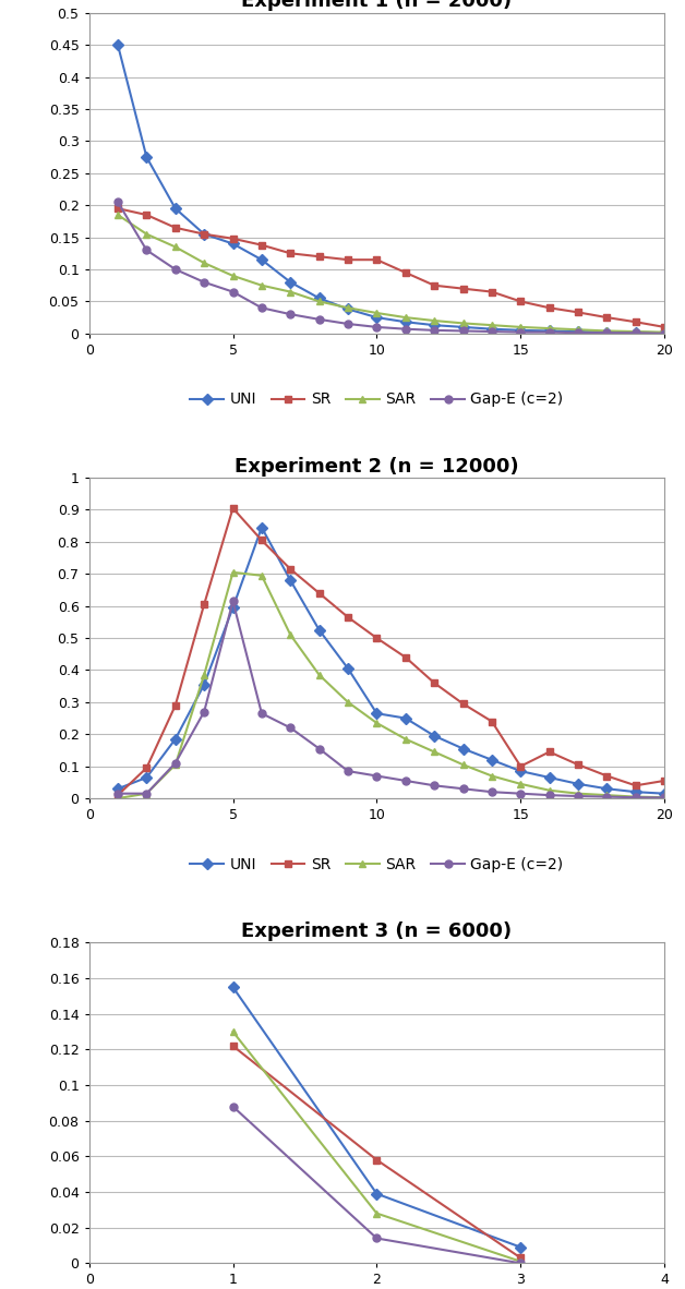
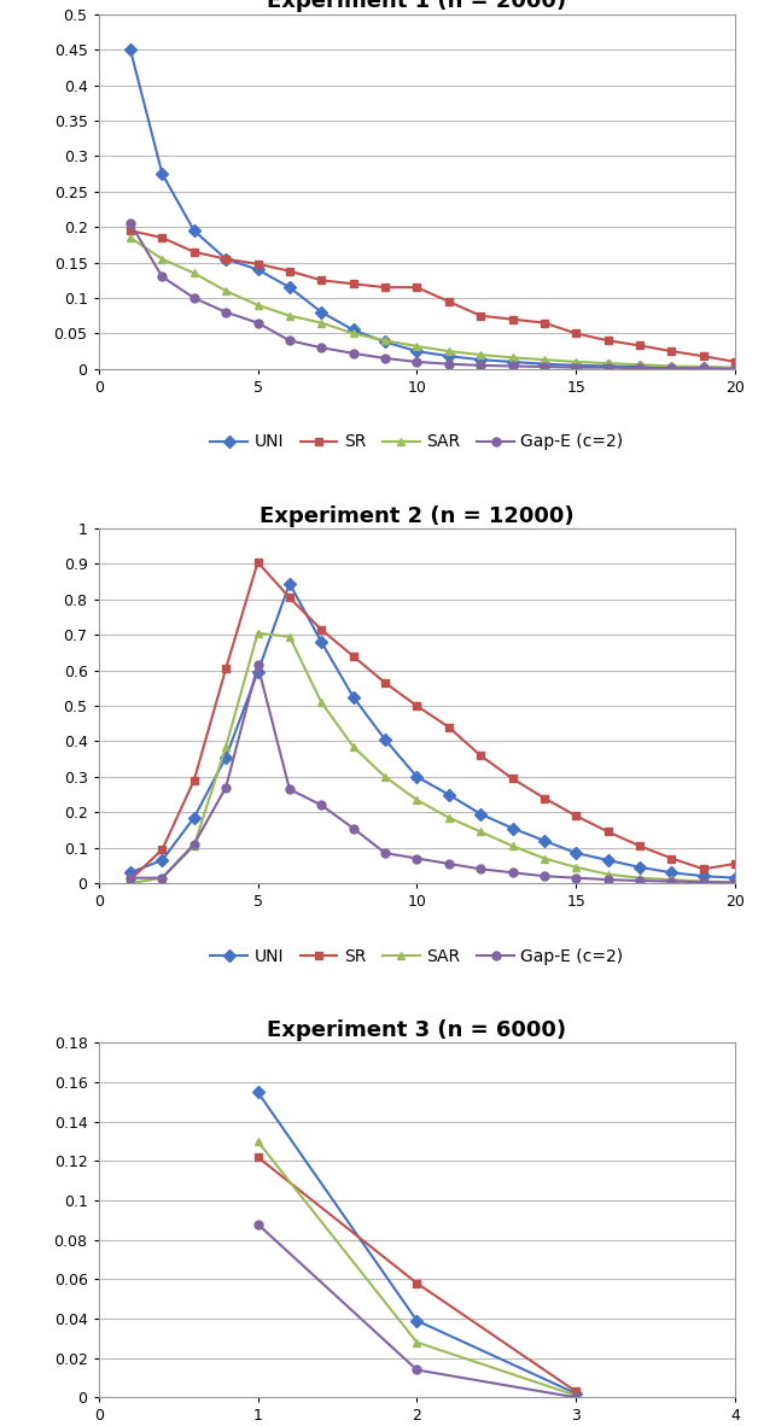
Experiment 2 (n = 12000)/UNI/10: 0.265 -> 0.300
Experiment 2 (n = 12000)/SR/15: 0.100 -> 0.190
Experiment 3 (n = 6000)/UNI/3: 0.009 -> 0.002
